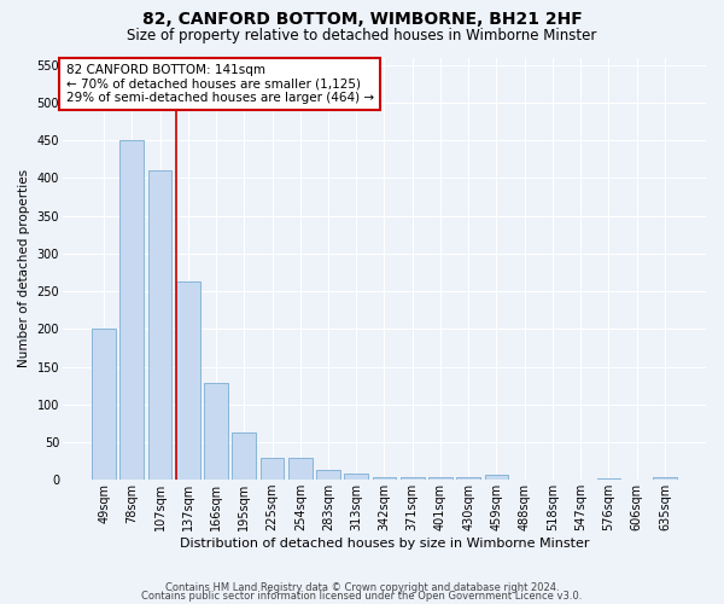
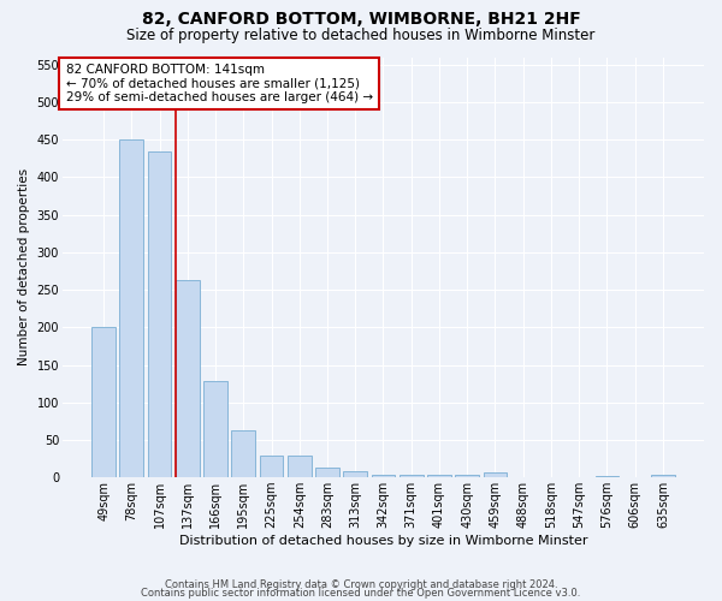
107sqm: 410 -> 435
